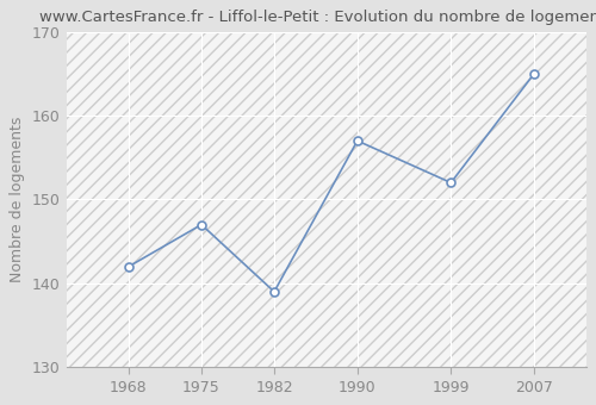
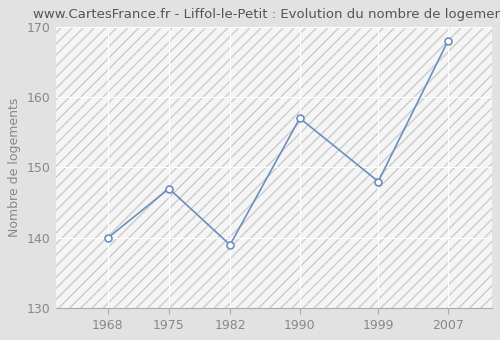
1968: 142 -> 140
1999: 152 -> 148
2007: 165 -> 168
